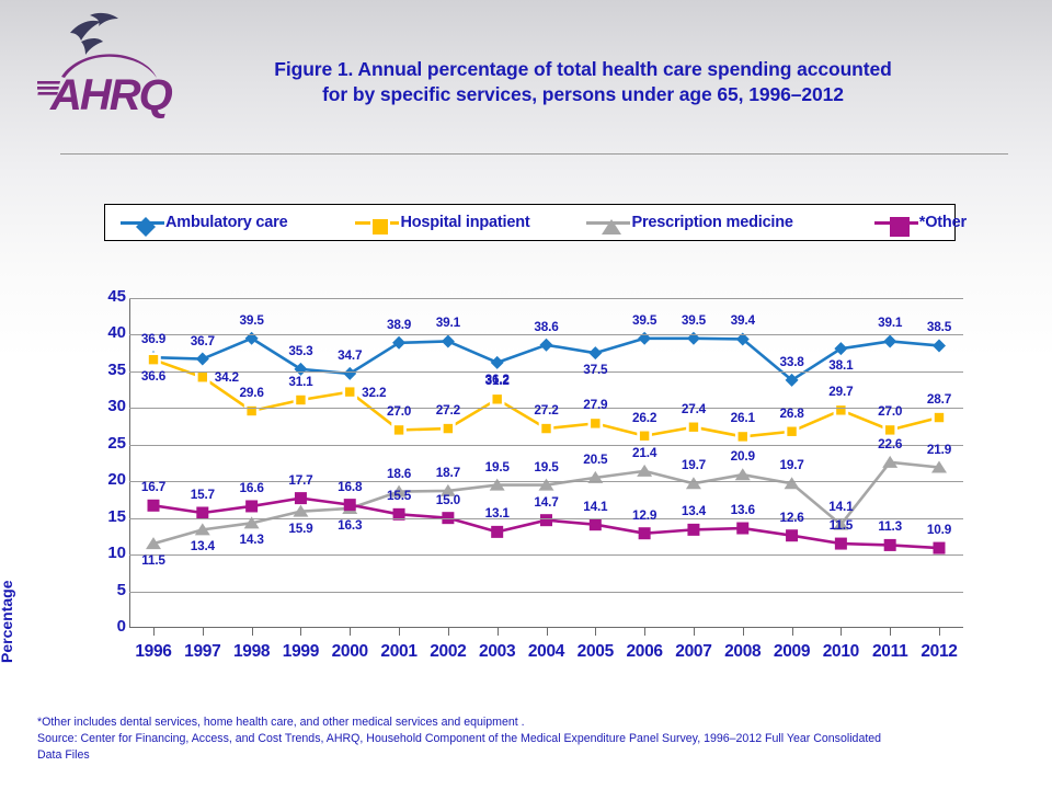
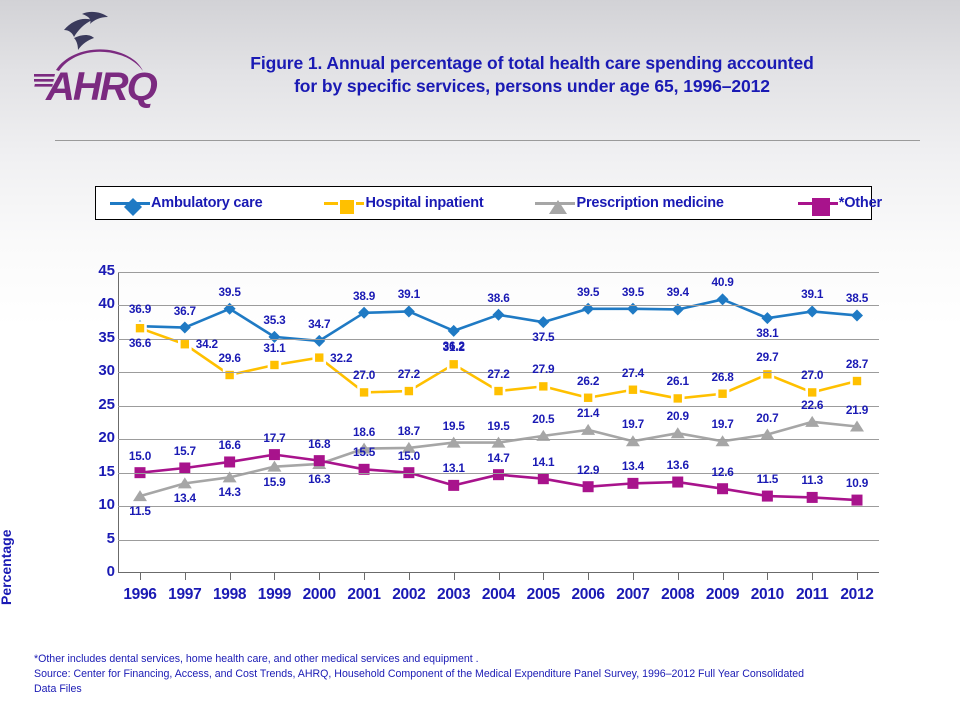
*Other/1996: 16.7 -> 15.0
Ambulatory care/2009: 33.8 -> 40.9
Prescription medicine/2010: 14.1 -> 20.7
